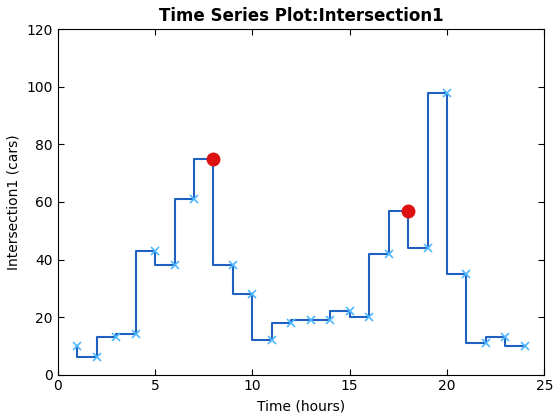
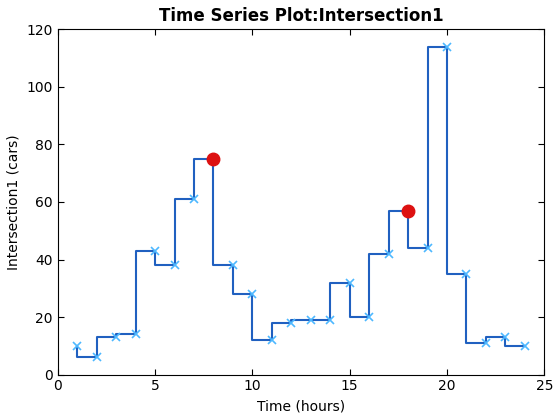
15: 22 -> 32
20: 98 -> 114
